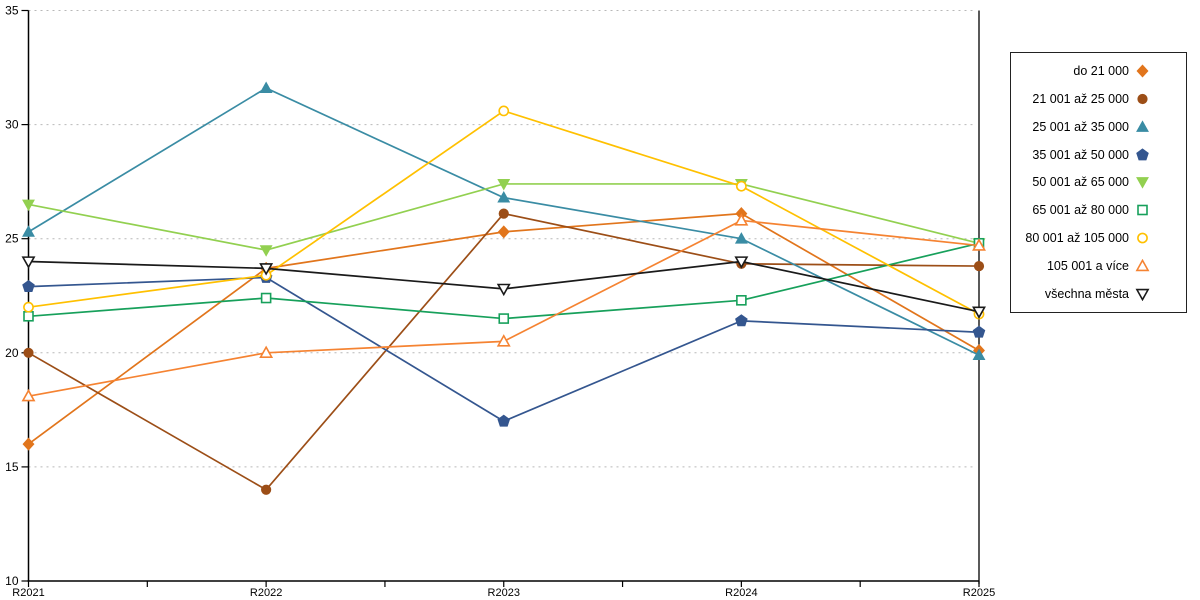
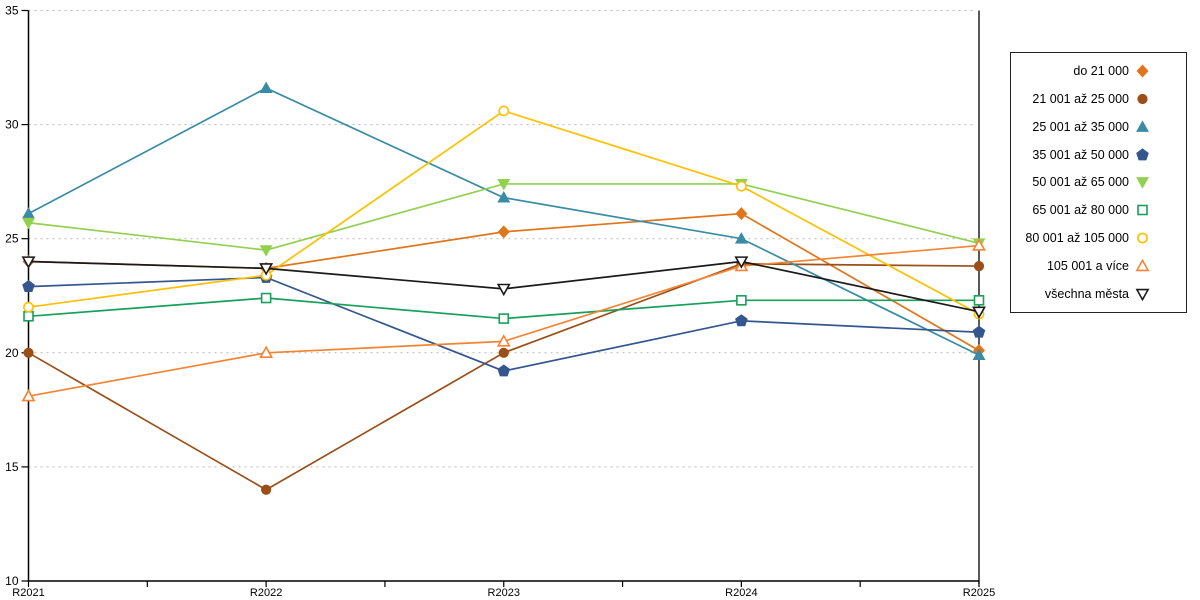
do 21 000/R2021: 16.0 -> 24.0
25 001 až 35 000/R2021: 25.3 -> 26.1
50 001 až 65 000/R2021: 26.5 -> 25.7
21 001 až 25 000/R2023: 26.1 -> 20.0
35 001 až 50 000/R2023: 17.0 -> 19.2
105 001 a více/R2024: 25.8 -> 23.8
65 001 až 80 000/R2025: 24.8 -> 22.3
